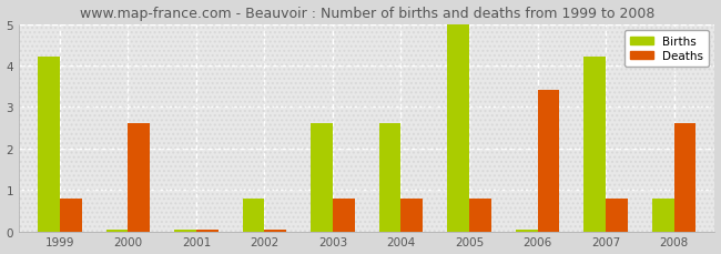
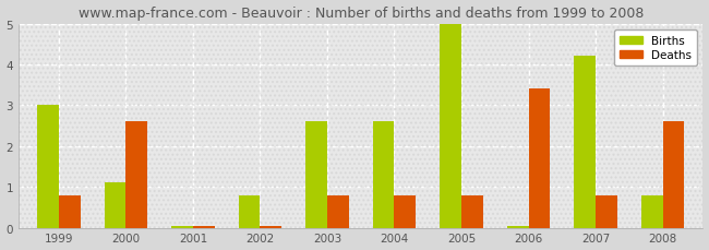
Births/1999: 4.20 -> 3.00
Births/2000: 0.05 -> 1.10
